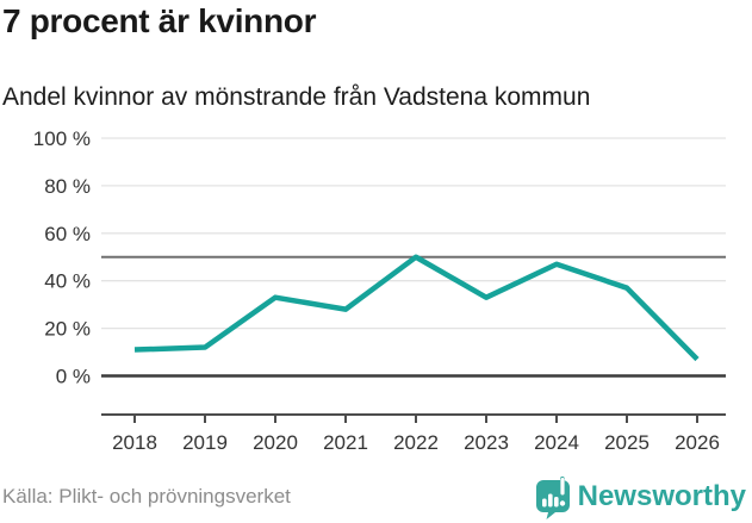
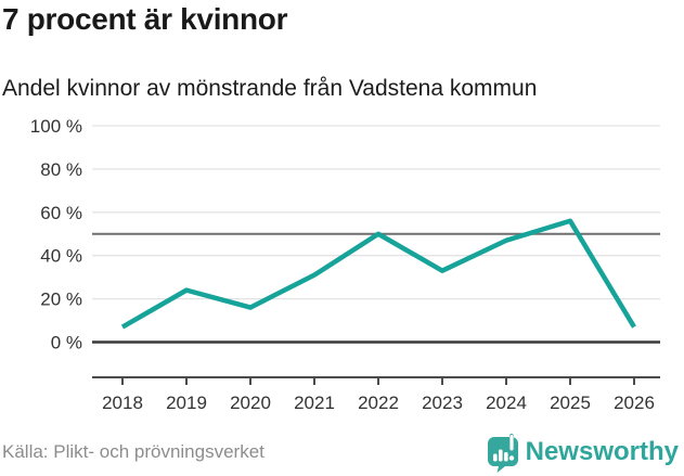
2018: 11% -> 7%
2019: 12% -> 24%
2020: 33% -> 16%
2021: 28% -> 31%
2025: 37% -> 56%
